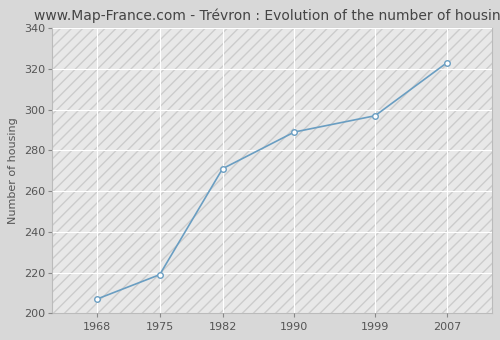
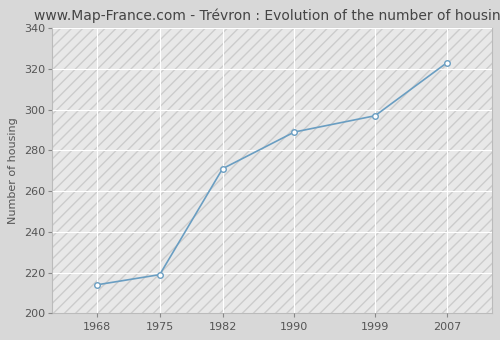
1968: 207 -> 214
